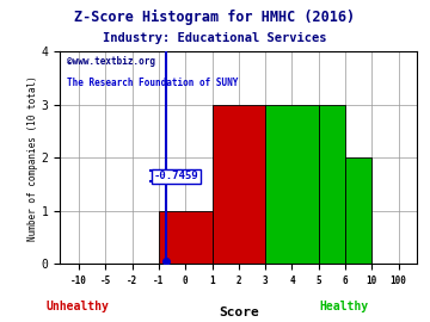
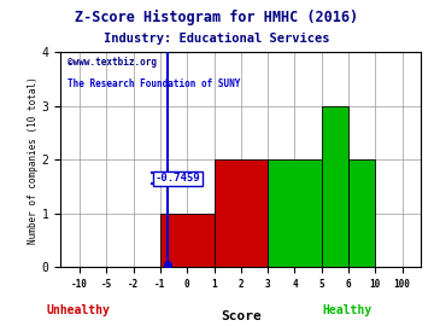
2: 3 -> 2
4: 3 -> 2
